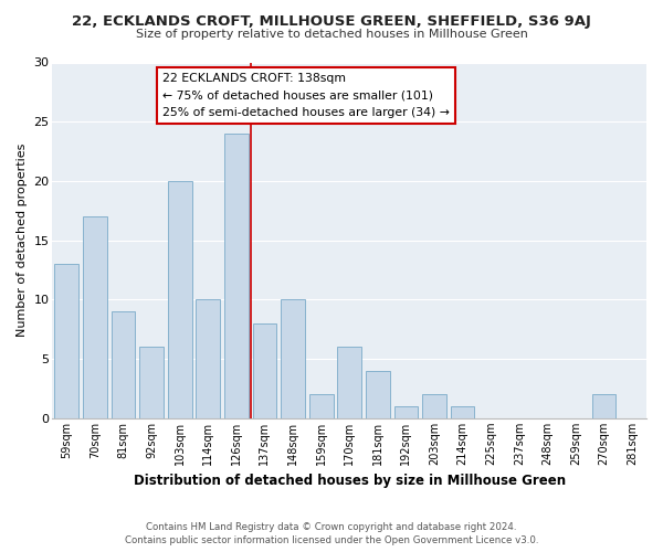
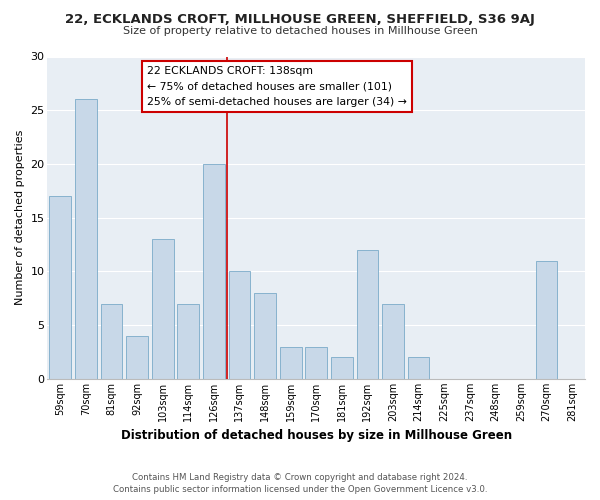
59sqm: 13 -> 17
70sqm: 17 -> 26
81sqm: 9 -> 7
92sqm: 6 -> 4
103sqm: 20 -> 13
114sqm: 10 -> 7
126sqm: 24 -> 20
137sqm: 8 -> 10
148sqm: 10 -> 8
159sqm: 2 -> 3
170sqm: 6 -> 3
181sqm: 4 -> 2
192sqm: 1 -> 12
203sqm: 2 -> 7
214sqm: 1 -> 2
270sqm: 2 -> 11
